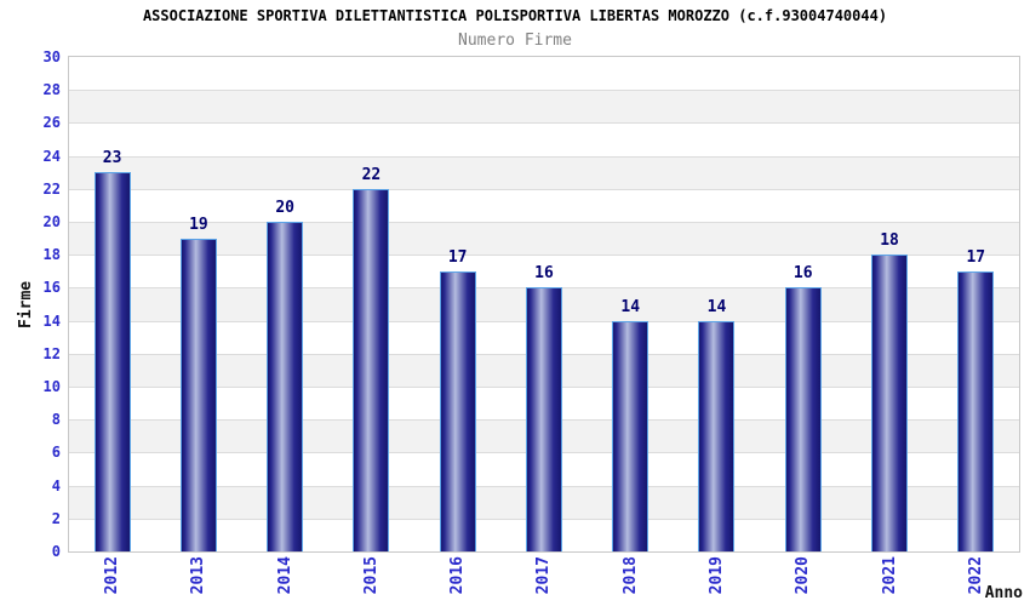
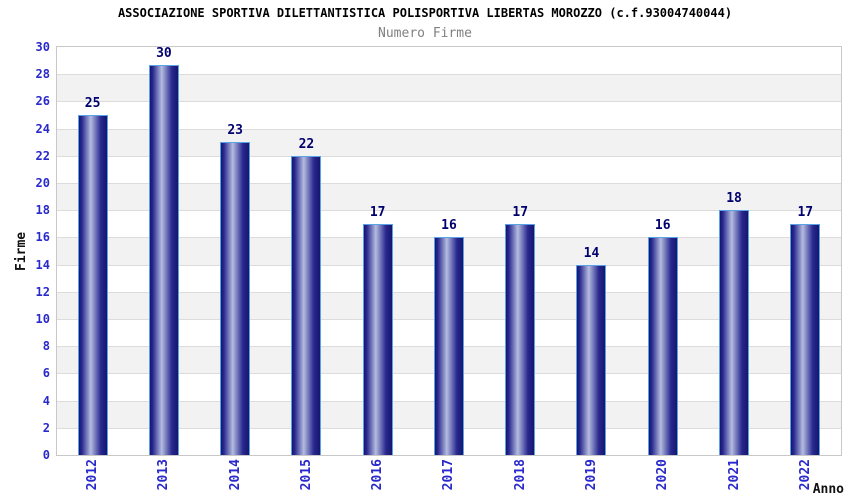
2012: 23 -> 25
2013: 19 -> 30
2014: 20 -> 23
2018: 14 -> 17
